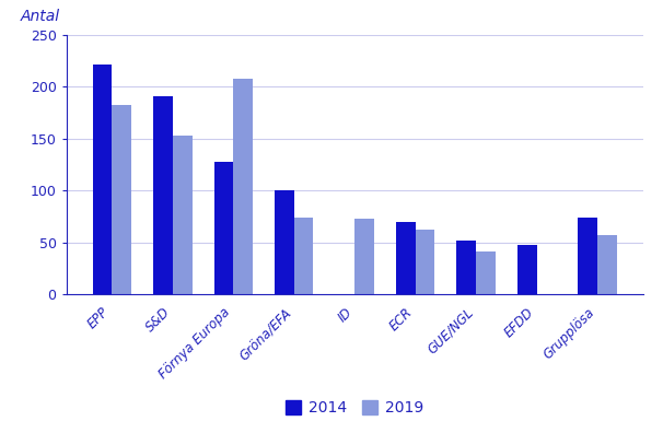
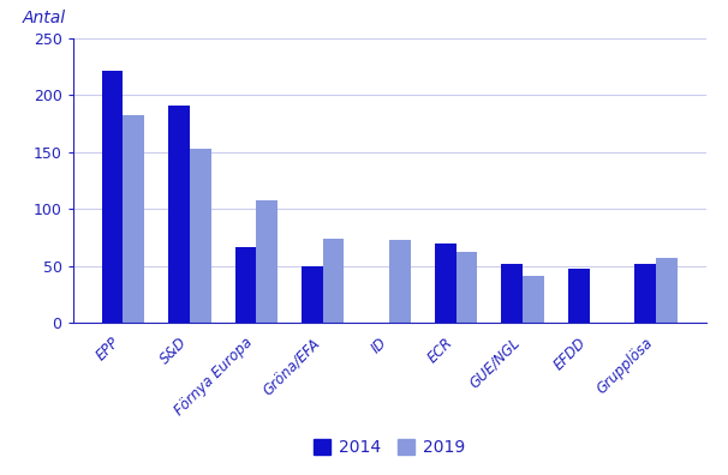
2014/Förnya Europa: 128 -> 67
2019/Förnya Europa: 208 -> 108
2014/Gröna/EFA: 100 -> 50
2014/Grupplösa: 74 -> 52
